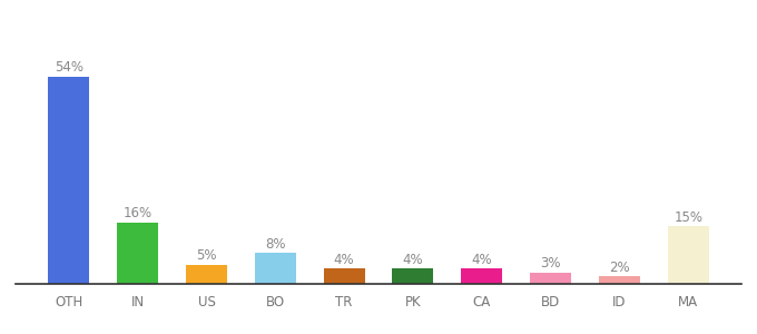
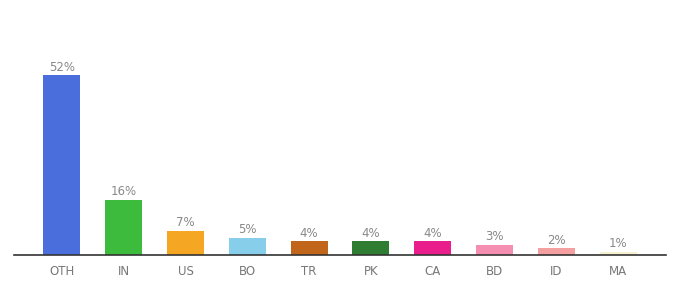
OTH: 54% -> 52%
US: 5% -> 7%
BO: 8% -> 5%
MA: 15% -> 1%
